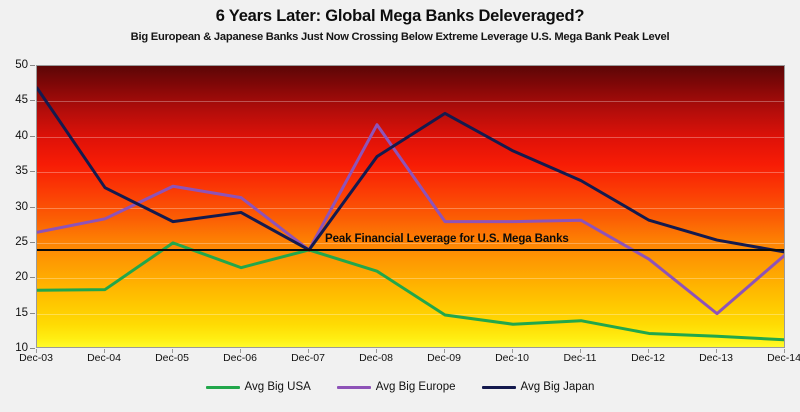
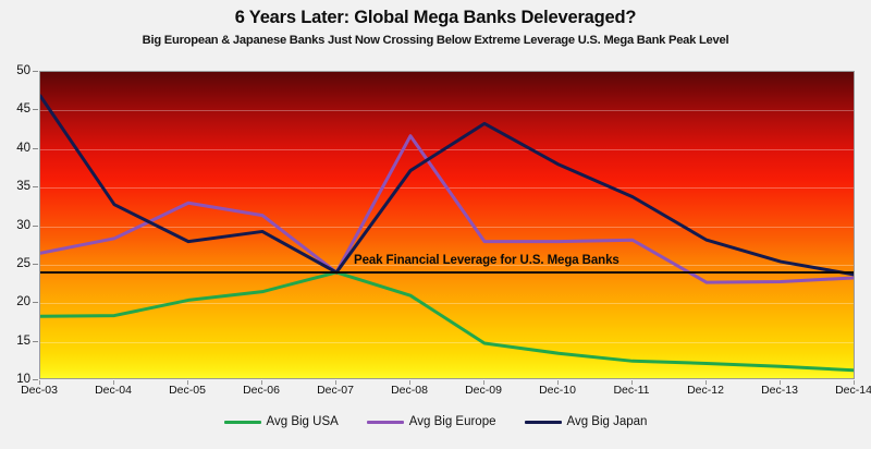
Avg Big USA/Dec-05: 25 -> 20
Avg Big USA/Dec-11: 14 -> 12
Avg Big Europe/Dec-13: 15 -> 23
